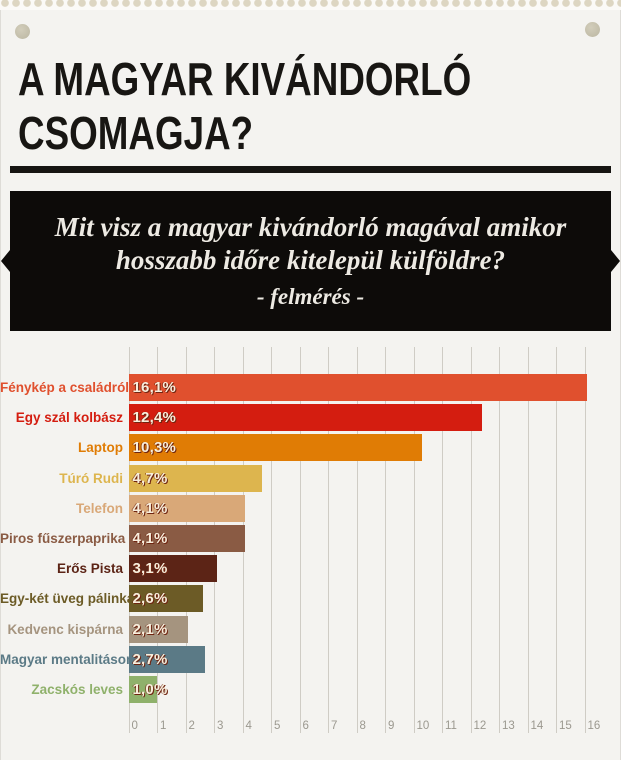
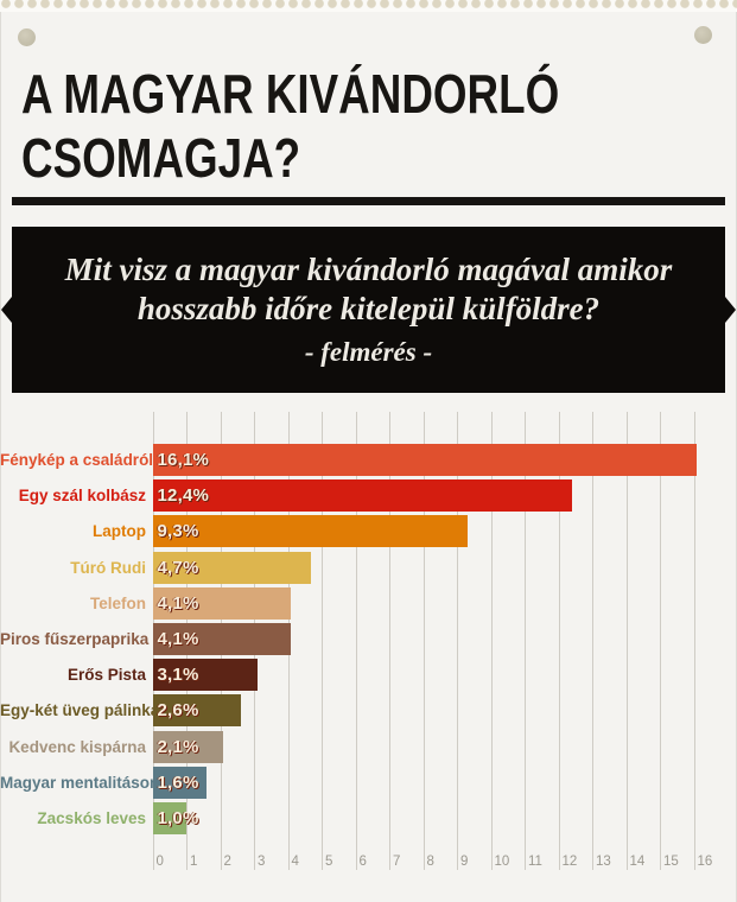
Laptop: 10,3% -> 9,3%
Magyar mentalitásom: 2,7% -> 1,6%
